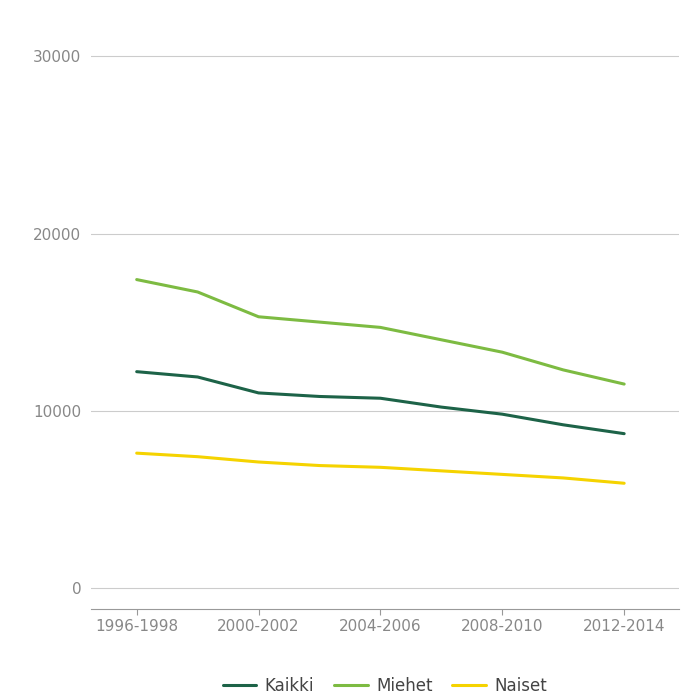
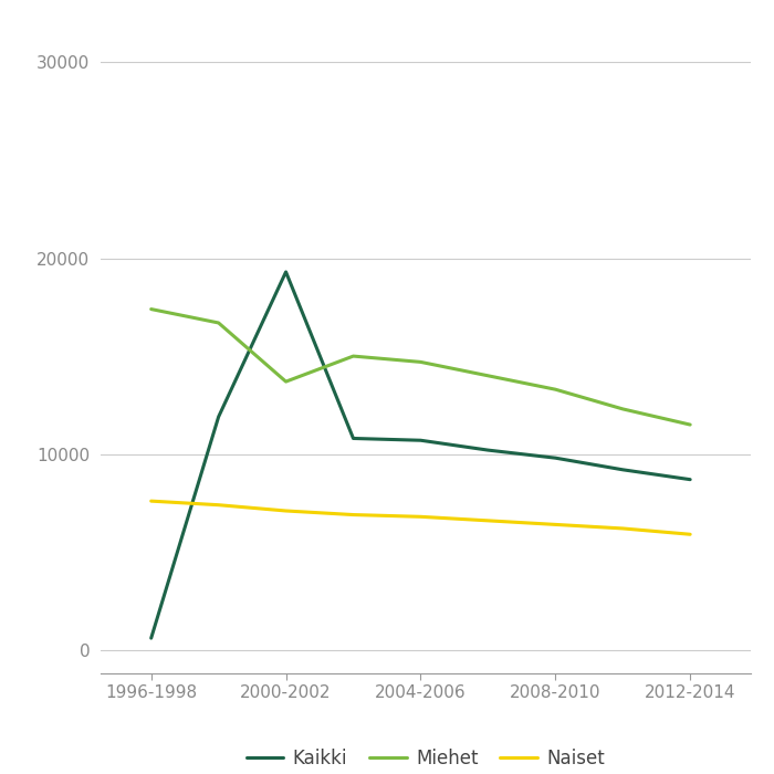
Kaikki/1996-1998: 12200 -> 600
Kaikki/2000-2002: 11000 -> 19300
Miehet/2000-2002: 15300 -> 13700
